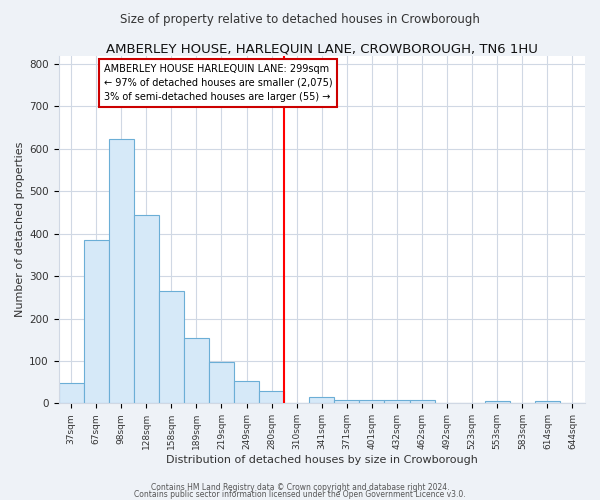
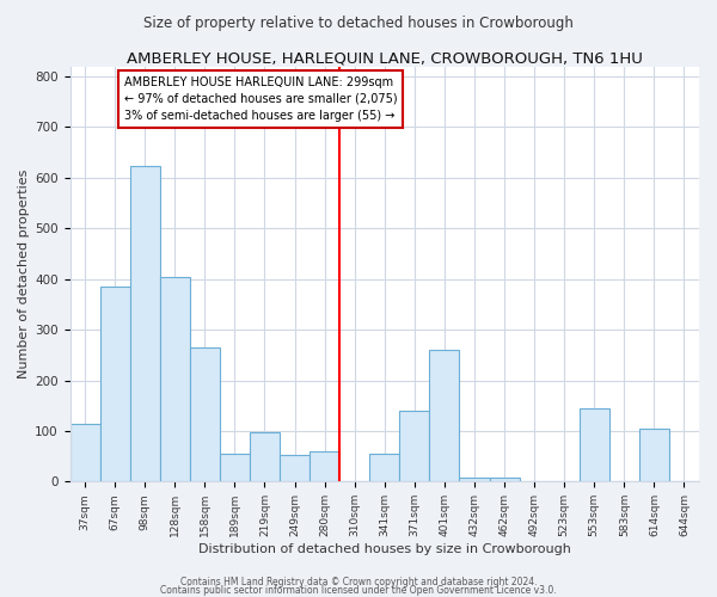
37sqm: 48 -> 115
128sqm: 445 -> 405
189sqm: 155 -> 55
280sqm: 30 -> 60
341sqm: 14 -> 55
371sqm: 8 -> 140
401sqm: 8 -> 260
553sqm: 5 -> 145
614sqm: 5 -> 105
